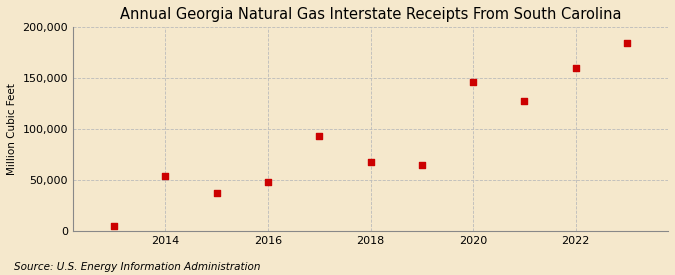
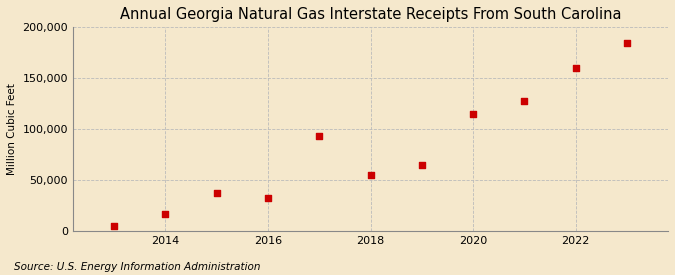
2014: 54,000 -> 17,000
2016: 48,000 -> 33,000
2018: 68,000 -> 55,000
2020: 146,000 -> 115,000
